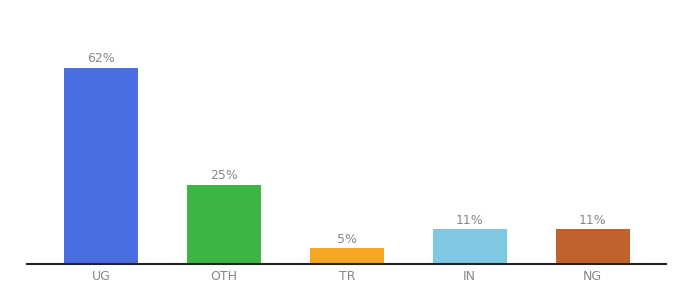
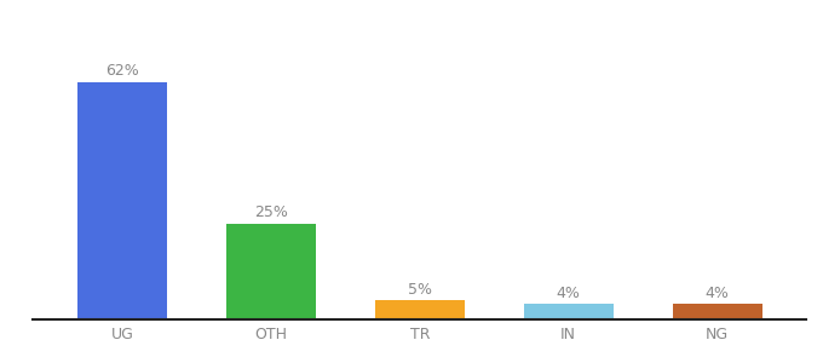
IN: 11% -> 4%
NG: 11% -> 4%
